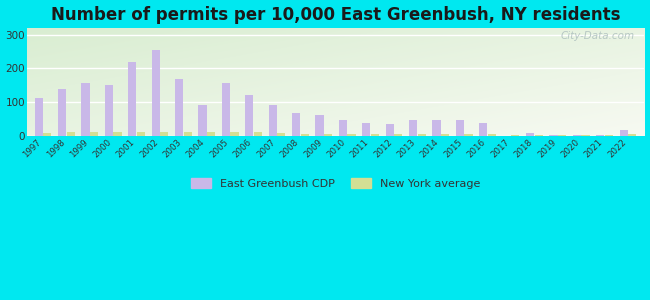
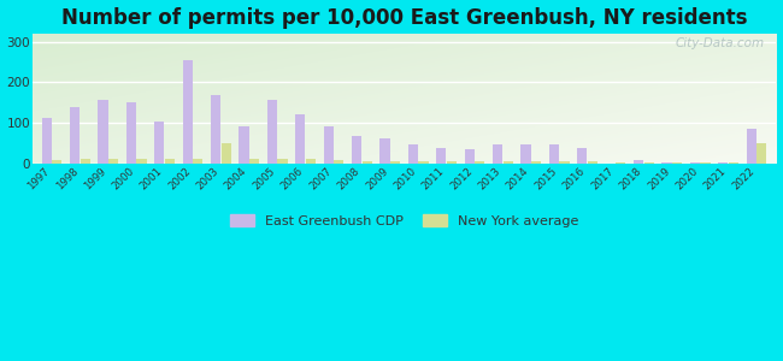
East Greenbush CDP/2001: 218 -> 105
New York average/2003: 12 -> 50
East Greenbush CDP/2022: 18 -> 85
New York average/2022: 5 -> 50
